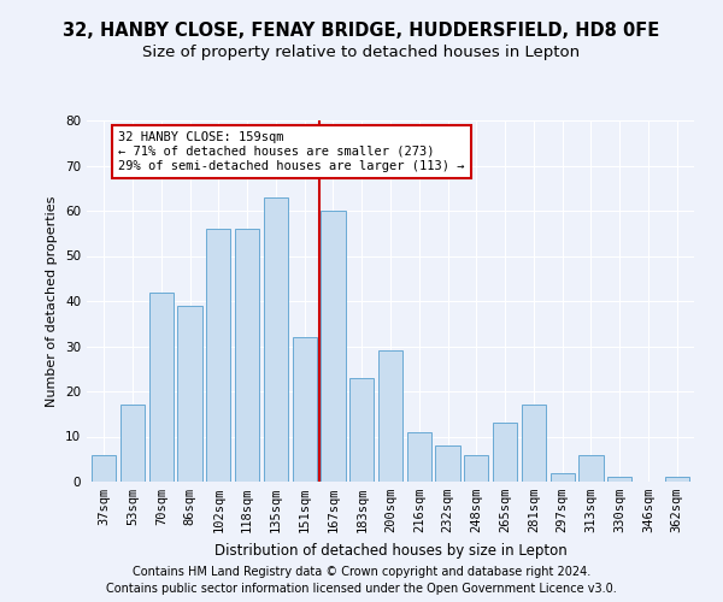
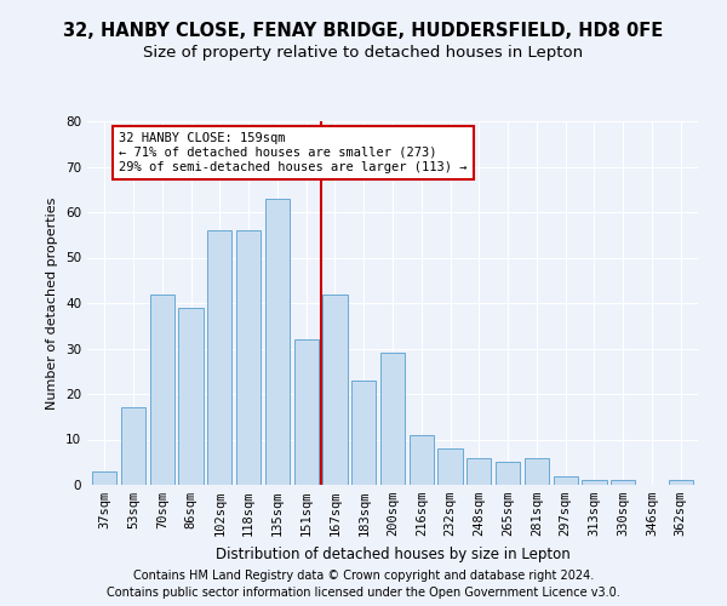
37sqm: 6 -> 3
167sqm: 60 -> 42
265sqm: 13 -> 5
281sqm: 17 -> 6
313sqm: 6 -> 1
